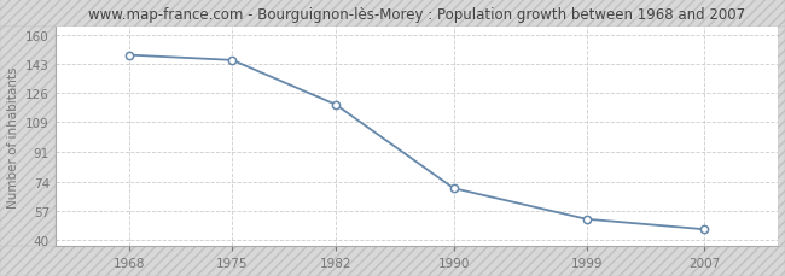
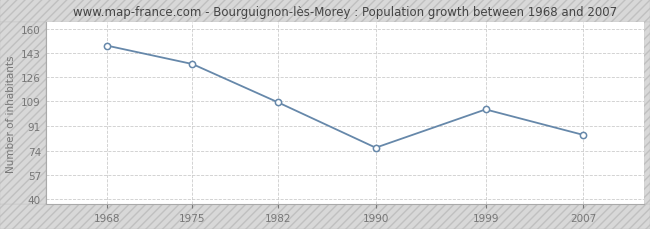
1975: 145 -> 135
1982: 119 -> 108
1990: 70 -> 76
1999: 52 -> 103
2007: 46 -> 85
